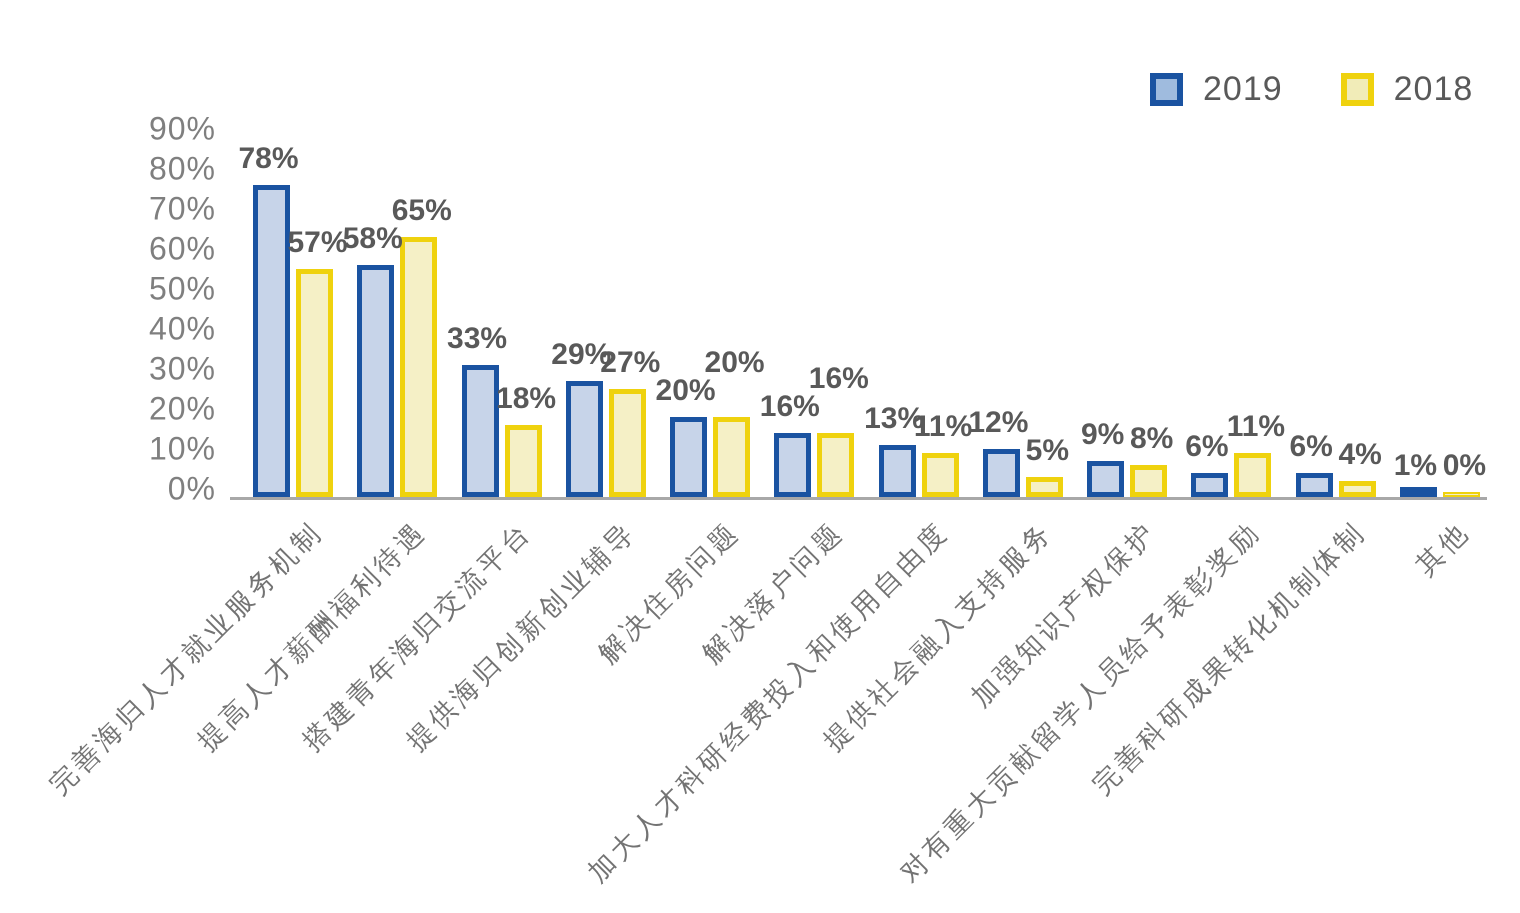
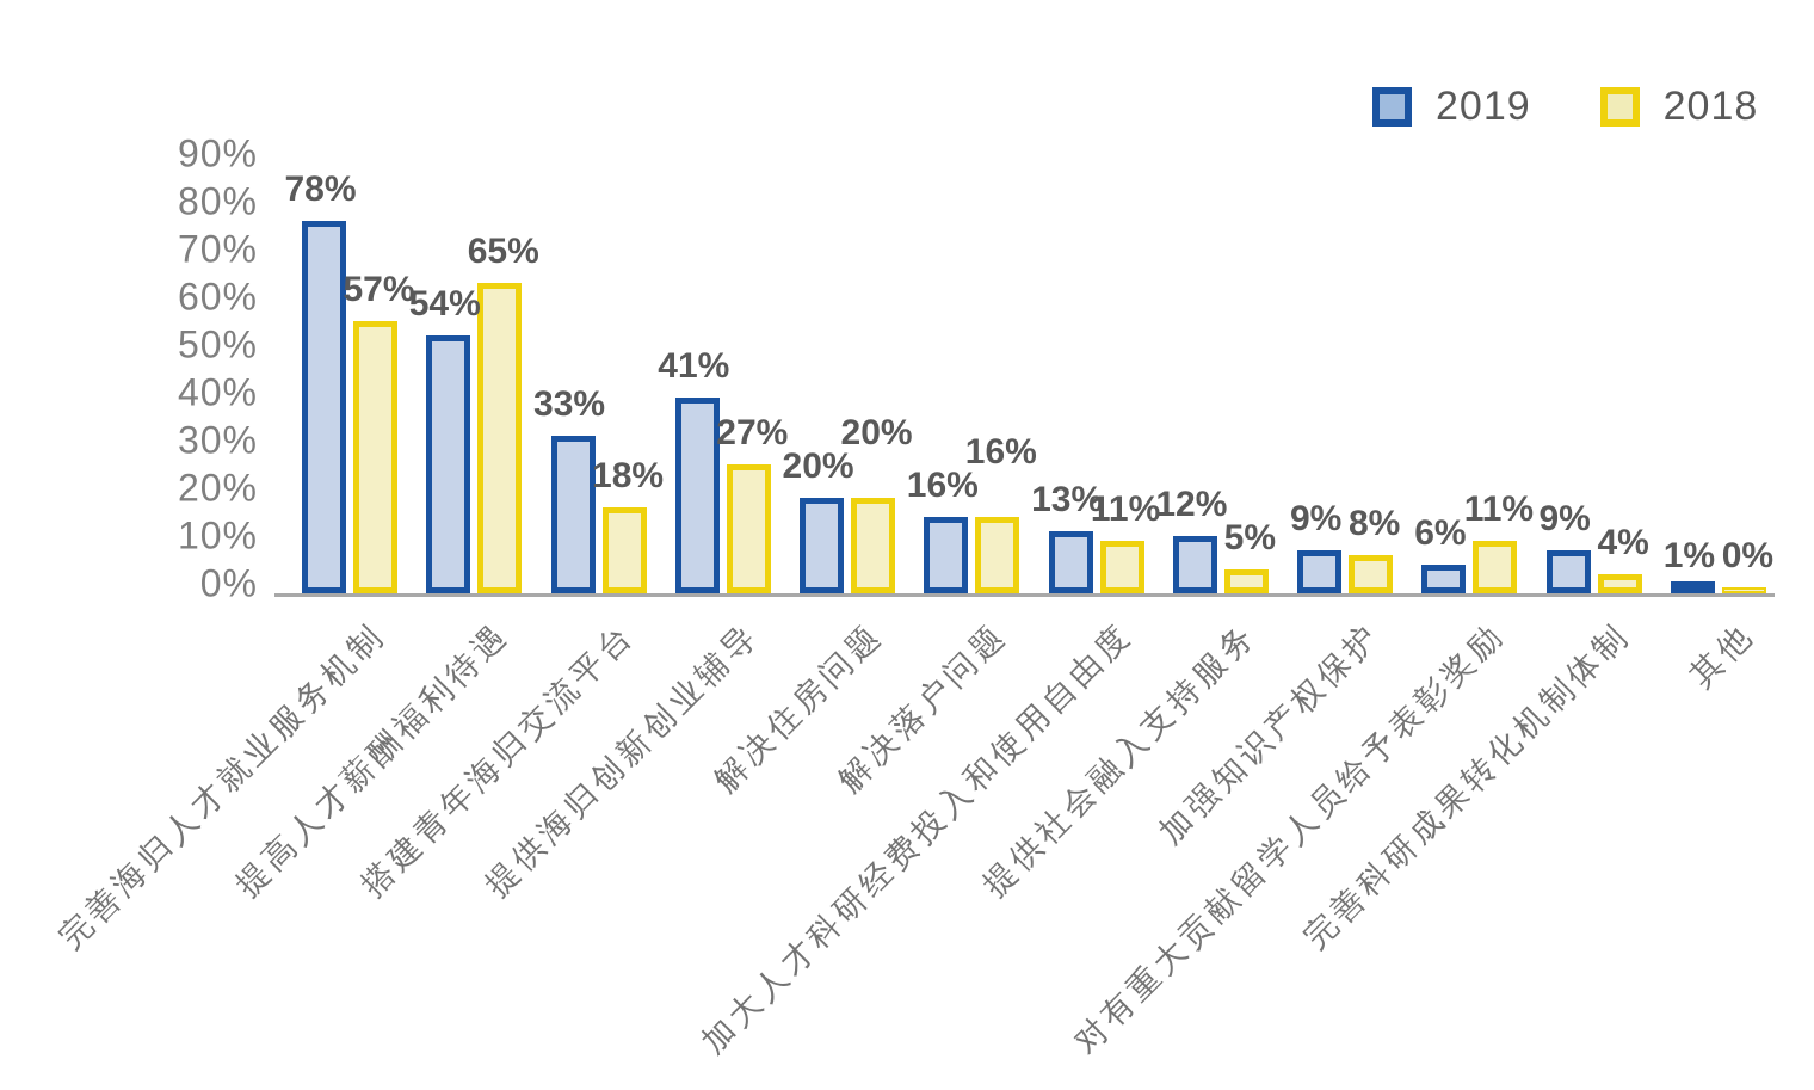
2019/提高人才薪酬福利待遇: 58% -> 54%
2019/提供海归创新创业辅导: 29% -> 41%
2019/完善科研成果转化机制体制: 6% -> 9%
